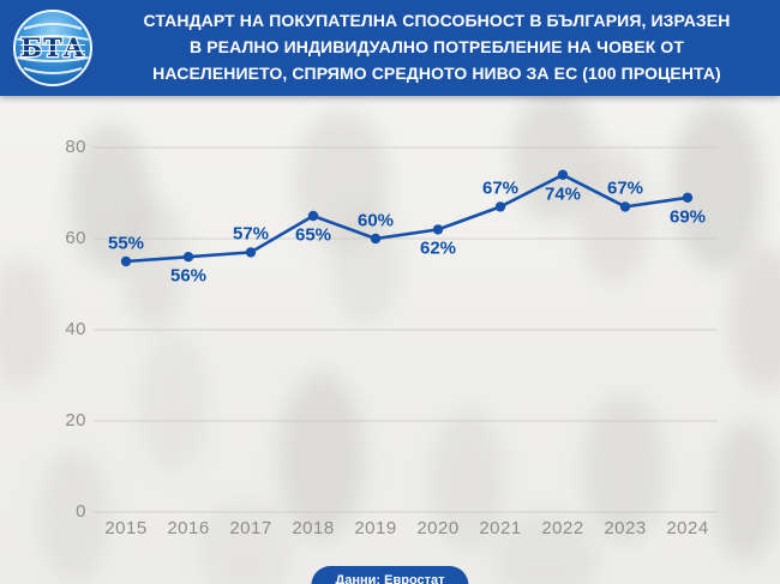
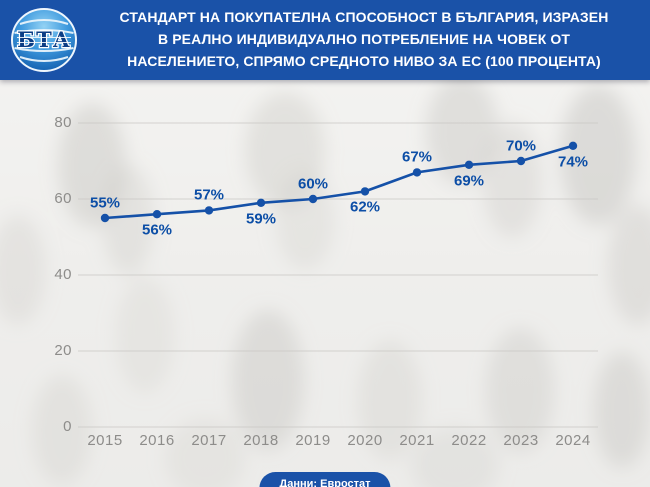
2018: 65% -> 59%
2022: 74% -> 69%
2023: 67% -> 70%
2024: 69% -> 74%
